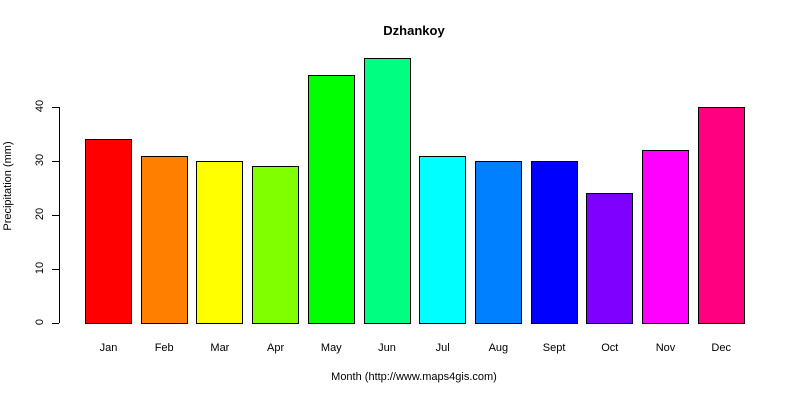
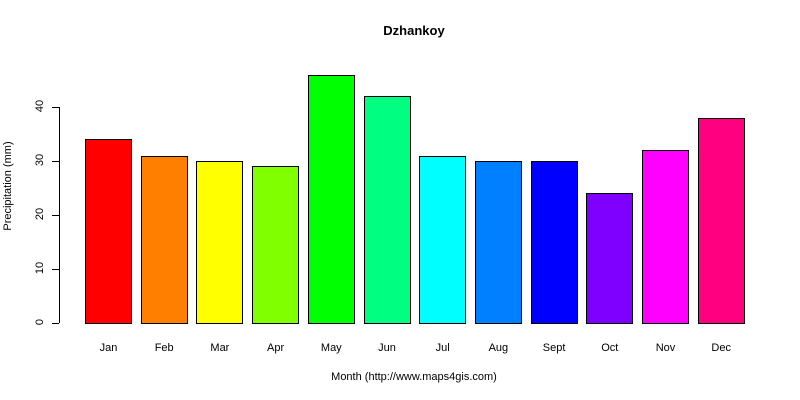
Jun: 49 -> 42
Dec: 40 -> 38
